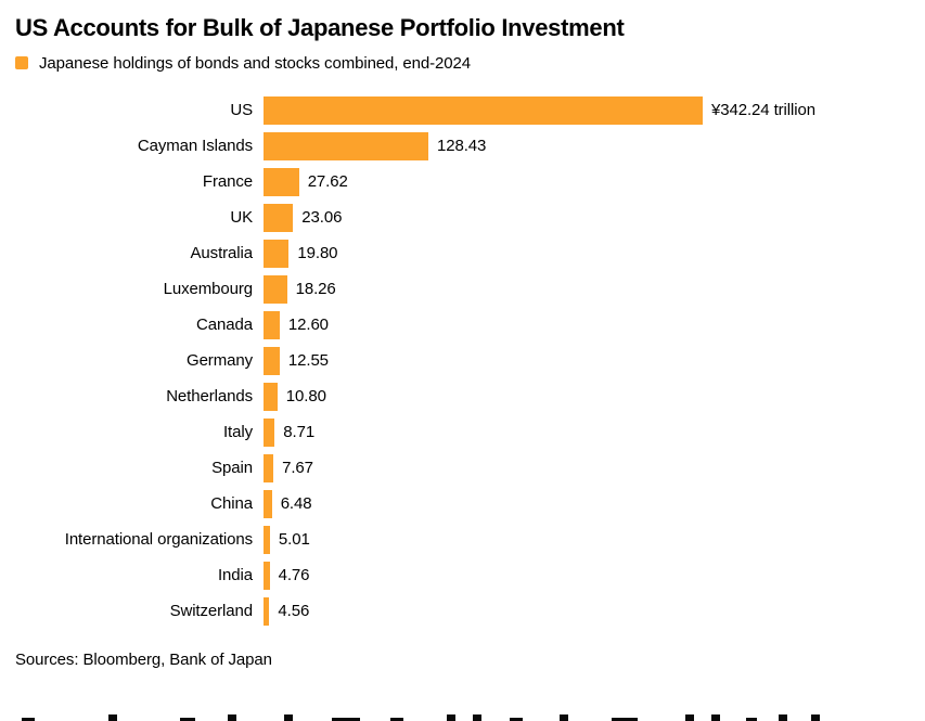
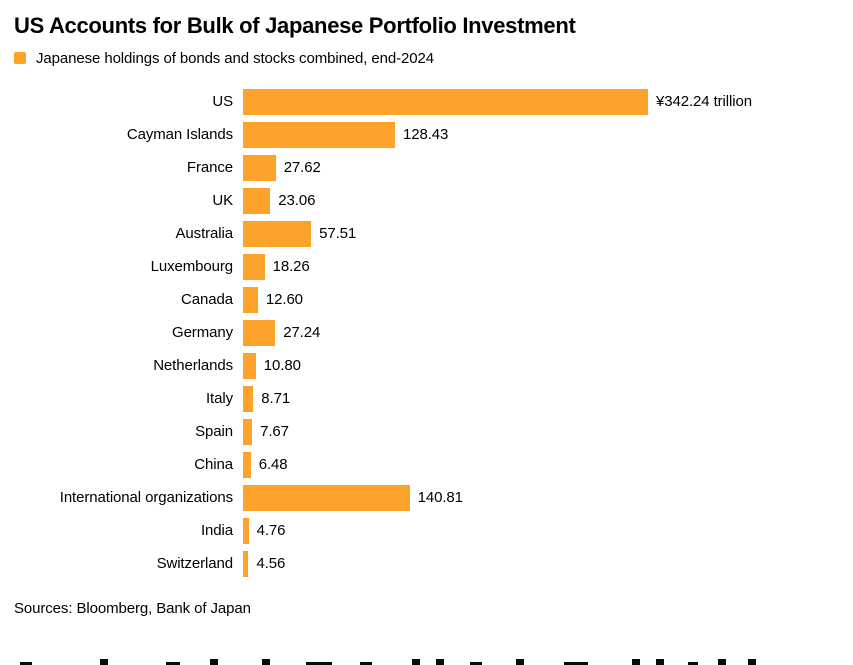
Australia: 19.80 -> 57.51
Germany: 12.55 -> 27.24
International organizations: 5.01 -> 140.81
